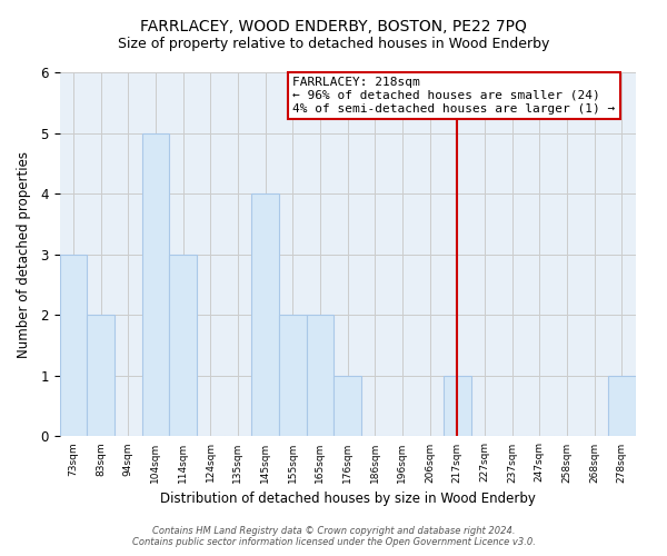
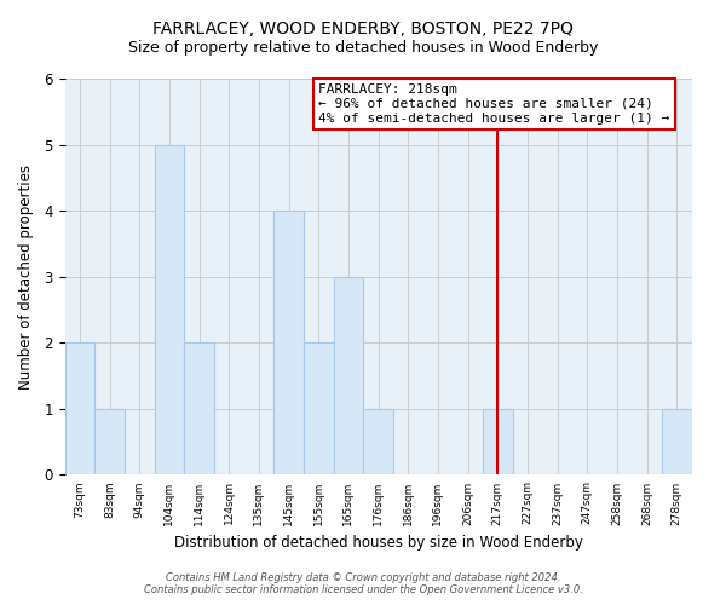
73sqm: 3 -> 2
83sqm: 2 -> 1
114sqm: 3 -> 2
165sqm: 2 -> 3
